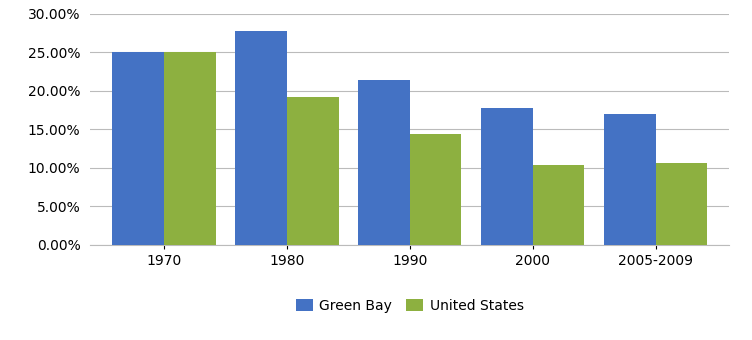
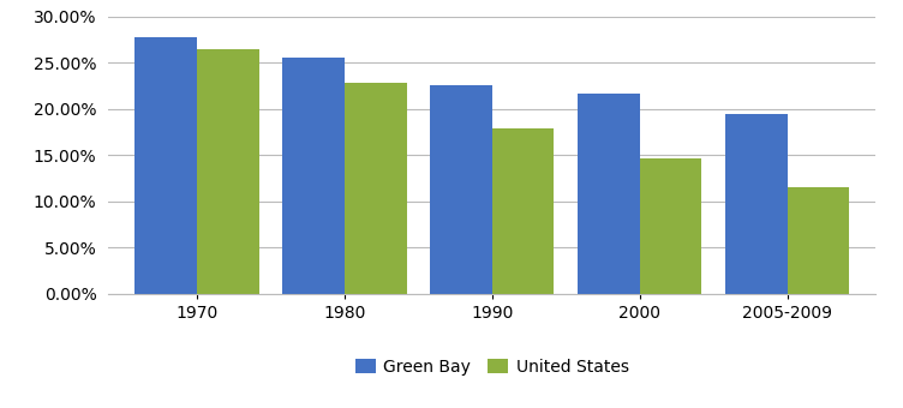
Green Bay/1970: 25.0% -> 27.8%
United States/1970: 25.0% -> 26.4%
Green Bay/1980: 27.8% -> 25.5%
United States/1980: 19.2% -> 22.8%
Green Bay/1990: 21.4% -> 22.5%
United States/1990: 14.4% -> 17.9%
Green Bay/2000: 17.8% -> 21.6%
United States/2000: 10.4% -> 14.6%
Green Bay/2005-2009: 17.0% -> 19.4%
United States/2005-2009: 10.6% -> 11.5%
